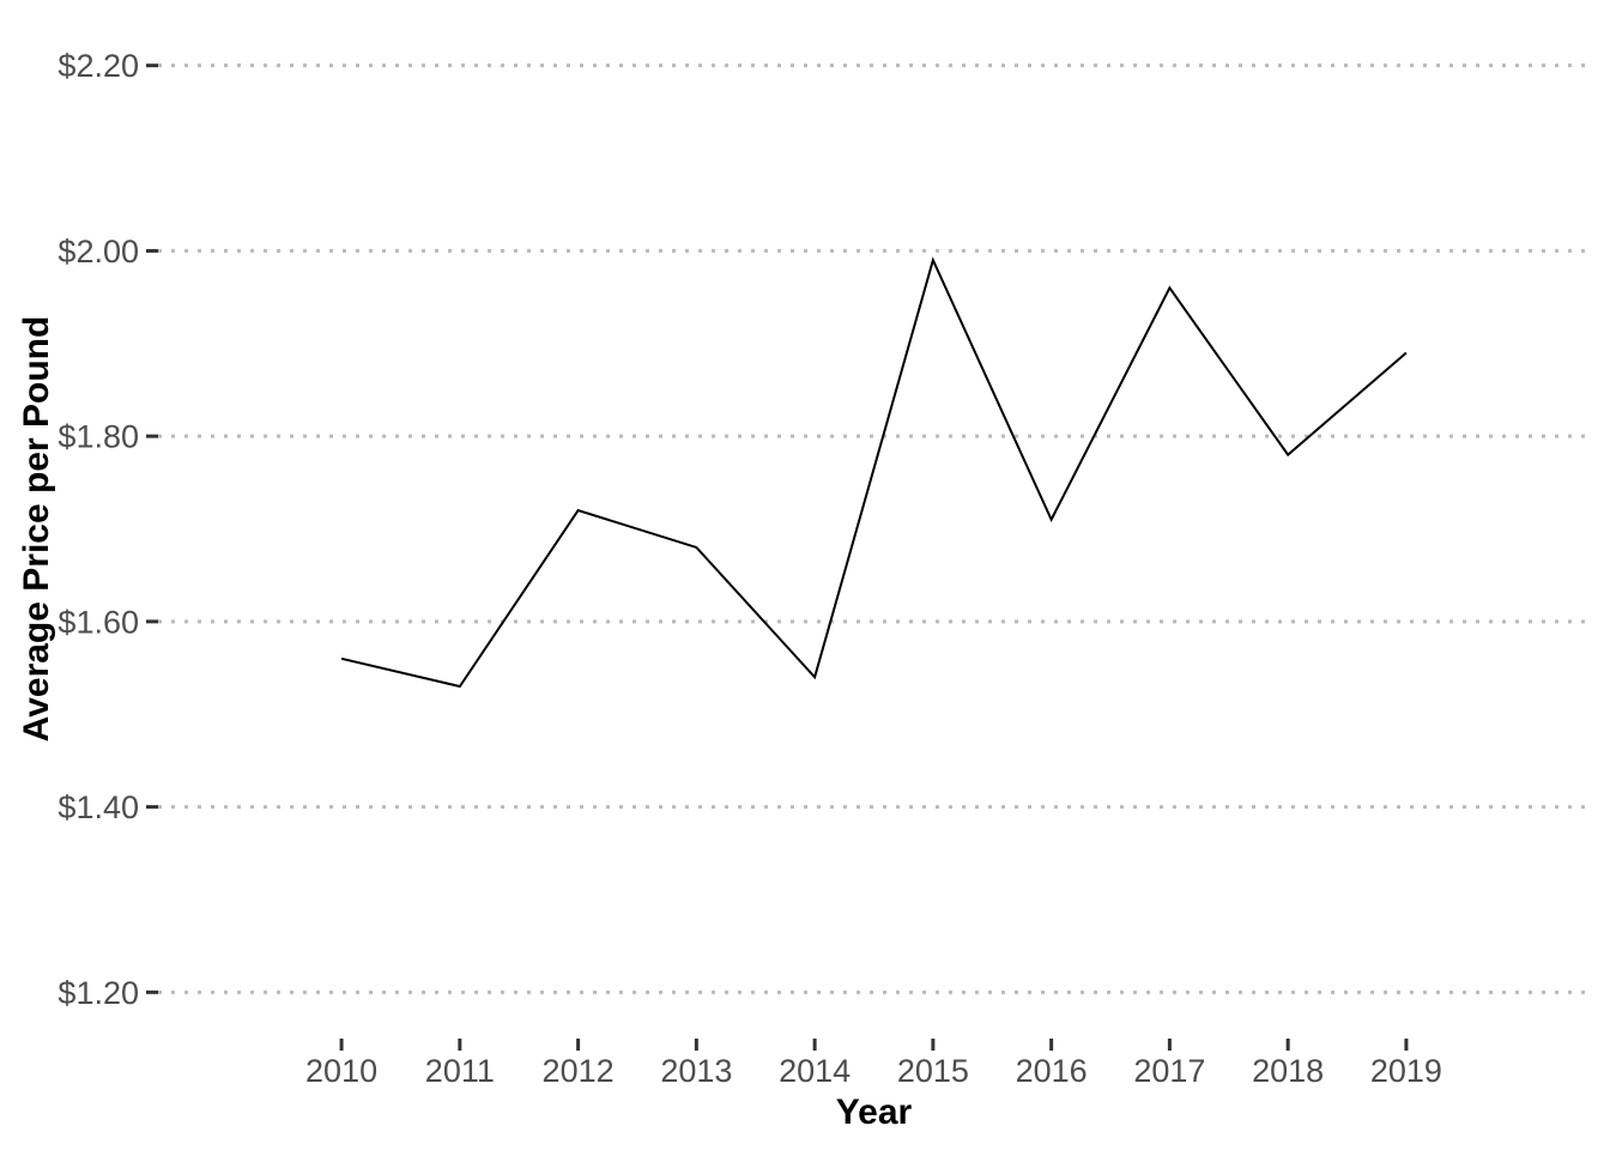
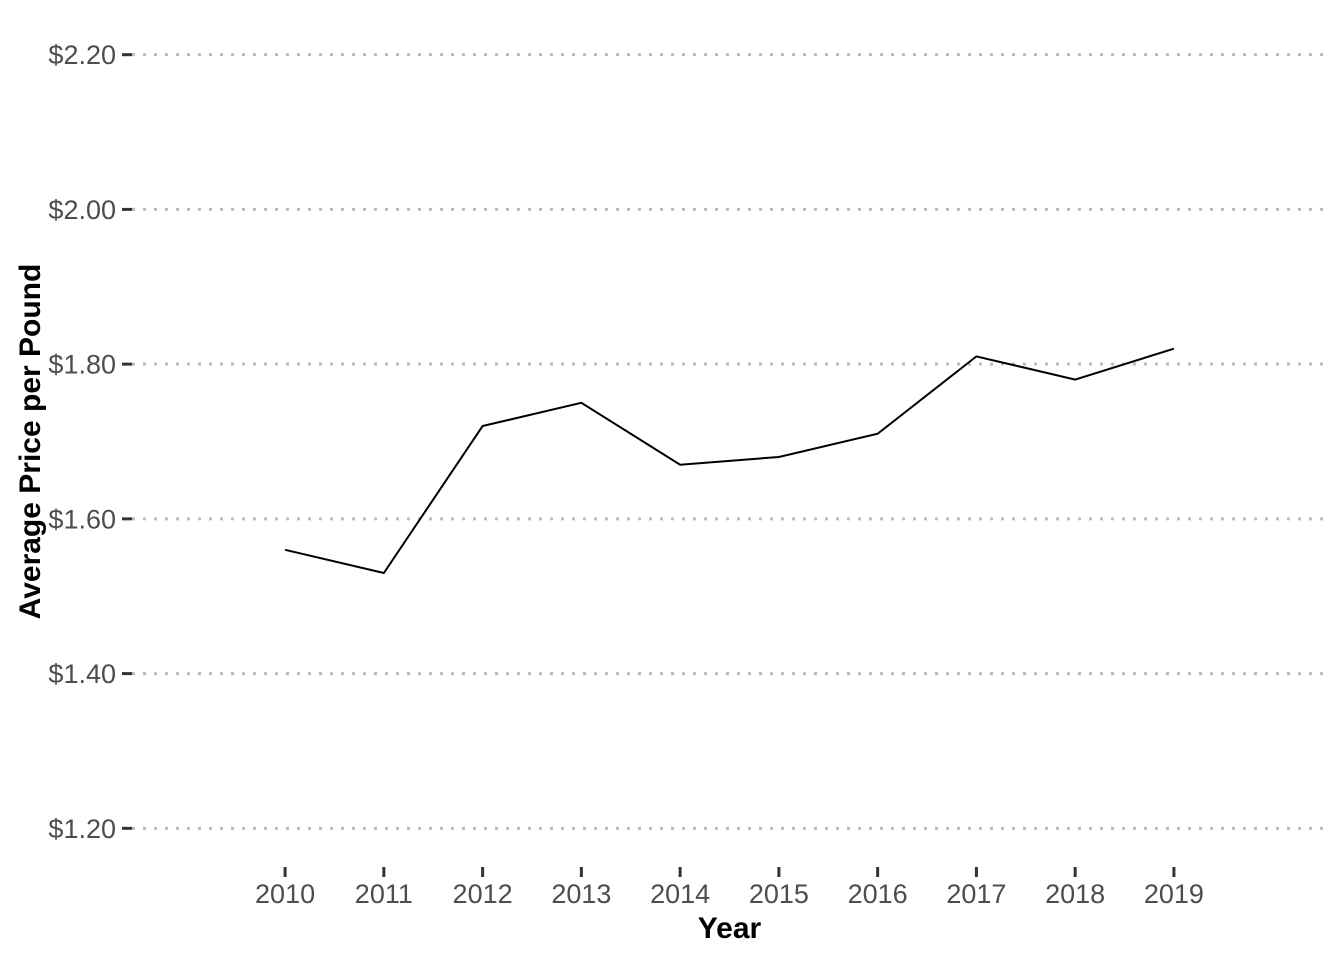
2013: $1.68 -> $1.75
2014: $1.54 -> $1.67
2015: $1.99 -> $1.68
2017: $1.96 -> $1.81
2019: $1.89 -> $1.82
